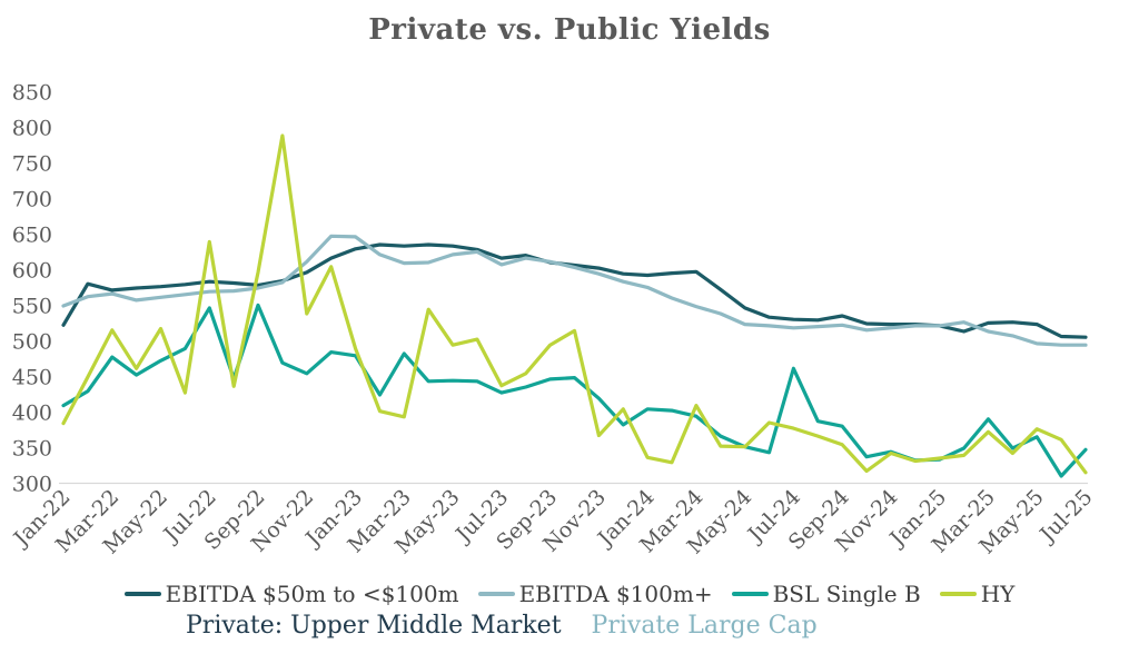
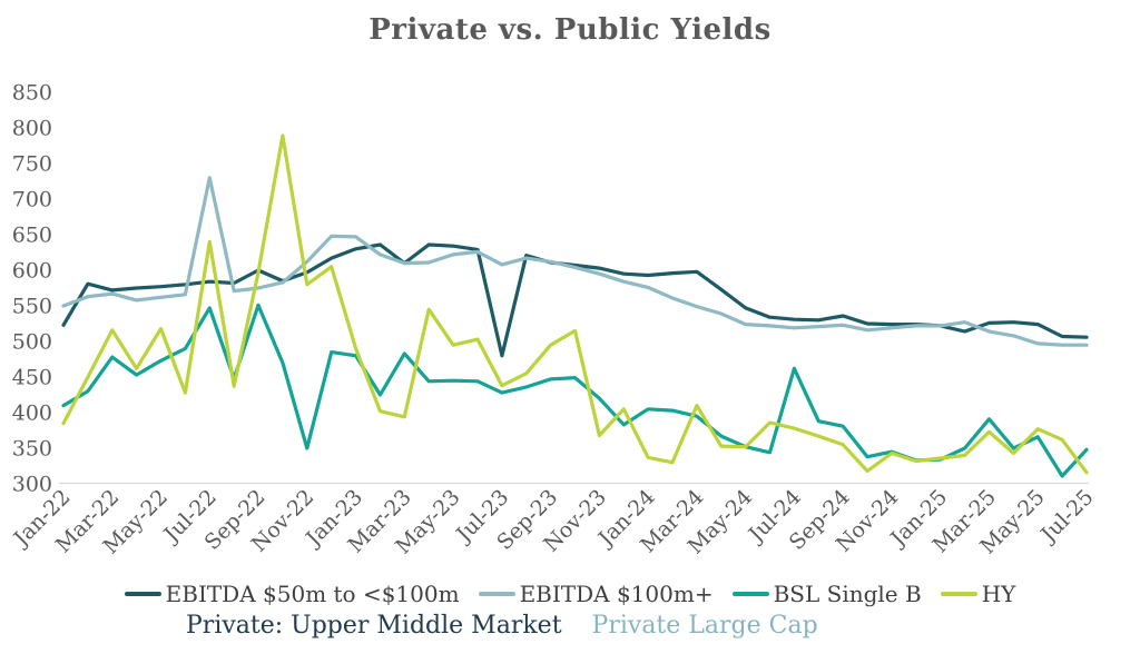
EBITDA $100m+/Jul-22: 570 -> 730
EBITDA $50m to <$100m/Sep-22: 580 -> 600
BSL Single B/Nov-22: 460 -> 350
HY/Nov-22: 540 -> 580
EBITDA $50m to <$100m/Mar-23: 630 -> 610
EBITDA $50m to <$100m/Jul-23: 620 -> 480
